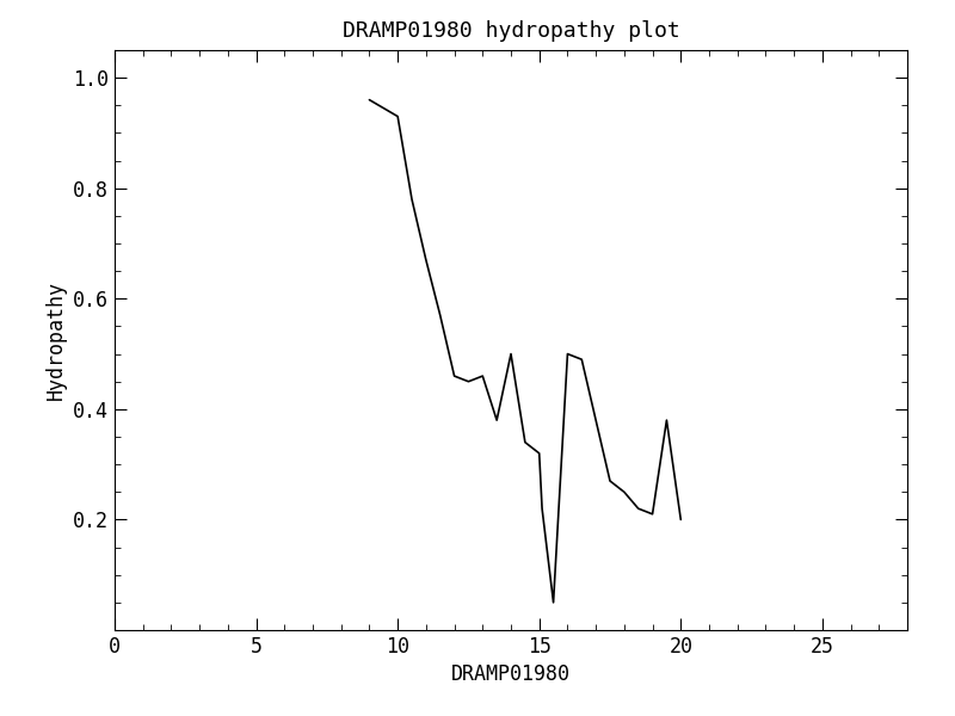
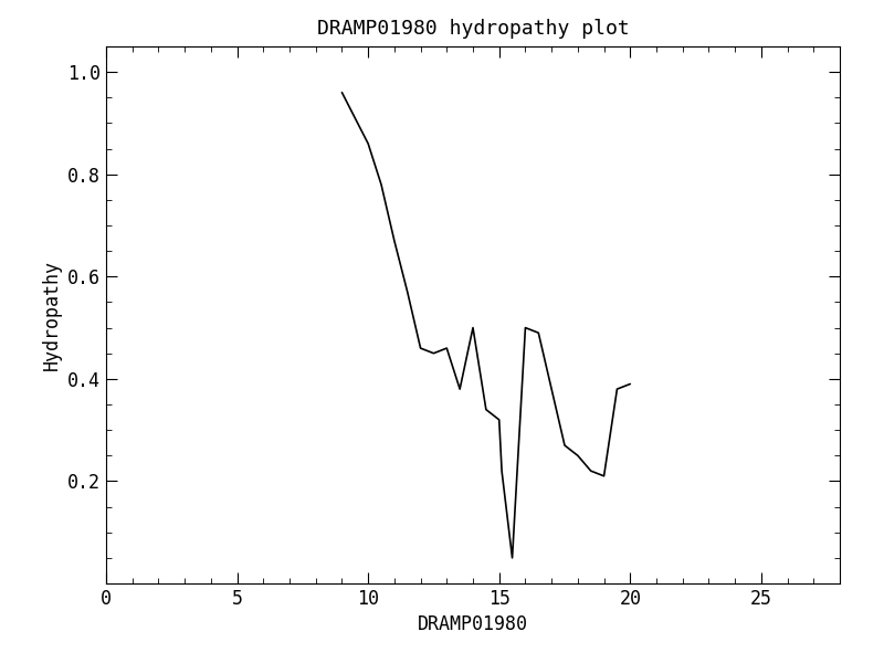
10: 0.93 -> 0.86
20: 0.20 -> 0.39
